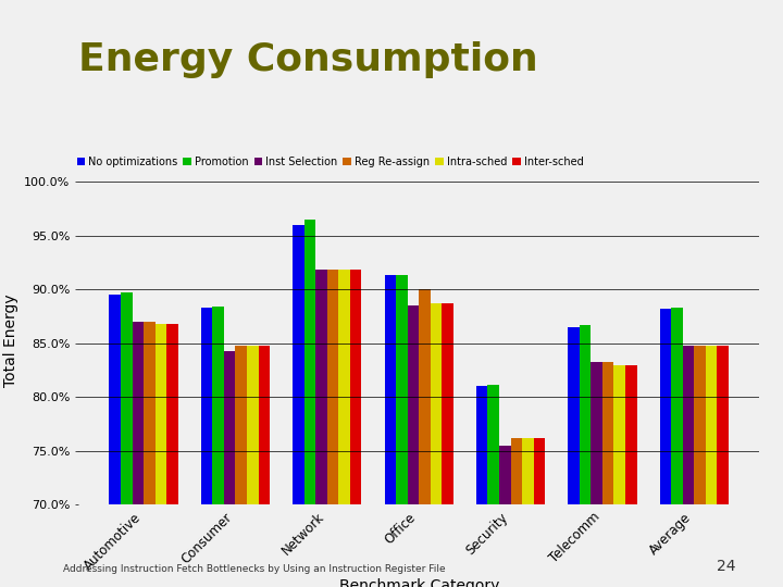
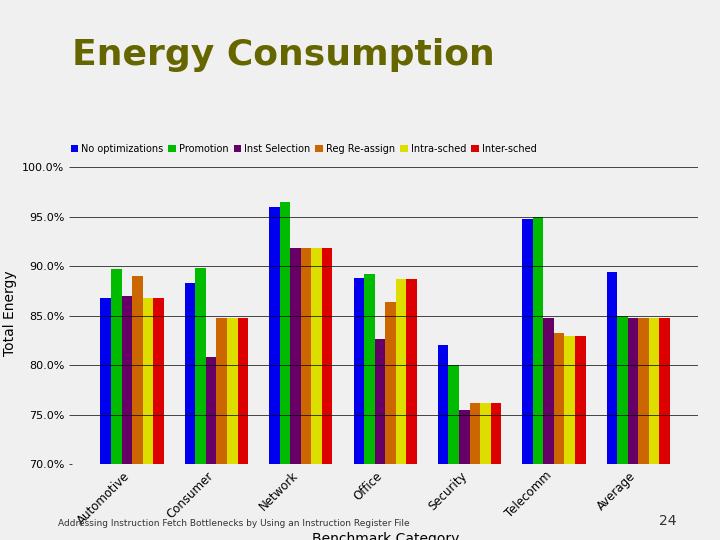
No optimizations/Automotive: 89.5% -> 86.8%
Reg Re-assign/Automotive: 87.0% -> 89.0%
Promotion/Consumer: 88.4% -> 89.8%
Inst Selection/Consumer: 84.3% -> 80.8%
No optimizations/Office: 91.3% -> 88.8%
Promotion/Office: 91.3% -> 89.2%
Inst Selection/Office: 88.5% -> 82.6%
Reg Re-assign/Office: 90.0% -> 86.4%
No optimizations/Security: 81.0% -> 82.0%
Promotion/Security: 81.1% -> 80.0%
No optimizations/Telecomm: 86.5% -> 94.8%
Promotion/Telecomm: 86.7% -> 95.0%
Inst Selection/Telecomm: 83.3% -> 84.8%
No optimizations/Average: 88.2% -> 89.4%
Promotion/Average: 88.3% -> 85.0%
